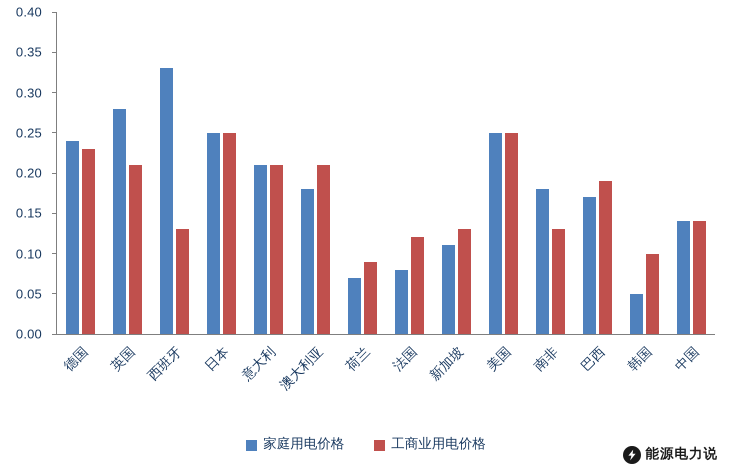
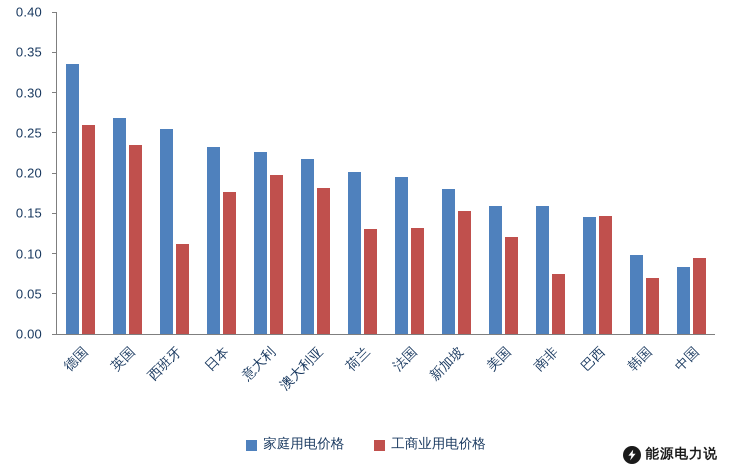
家庭用电价格/德国: 0.24 -> 0.34
工商业用电价格/德国: 0.23 -> 0.26
家庭用电价格/英国: 0.28 -> 0.27
工商业用电价格/英国: 0.21 -> 0.23
家庭用电价格/西班牙: 0.33 -> 0.26
工商业用电价格/西班牙: 0.13 -> 0.11
家庭用电价格/日本: 0.25 -> 0.23
工商业用电价格/日本: 0.25 -> 0.18
家庭用电价格/意大利: 0.21 -> 0.23
工商业用电价格/意大利: 0.21 -> 0.20
家庭用电价格/澳大利亚: 0.18 -> 0.22
工商业用电价格/澳大利亚: 0.21 -> 0.18
家庭用电价格/荷兰: 0.07 -> 0.20
工商业用电价格/荷兰: 0.09 -> 0.13
家庭用电价格/法国: 0.08 -> 0.20
工商业用电价格/法国: 0.12 -> 0.13
家庭用电价格/新加坡: 0.11 -> 0.18
工商业用电价格/新加坡: 0.13 -> 0.15
家庭用电价格/美国: 0.25 -> 0.16
工商业用电价格/美国: 0.25 -> 0.12
家庭用电价格/南非: 0.18 -> 0.16
工商业用电价格/南非: 0.13 -> 0.07
家庭用电价格/巴西: 0.17 -> 0.14
工商业用电价格/巴西: 0.19 -> 0.15
家庭用电价格/韩国: 0.05 -> 0.10
工商业用电价格/韩国: 0.10 -> 0.07
家庭用电价格/中国: 0.14 -> 0.08
工商业用电价格/中国: 0.14 -> 0.09
